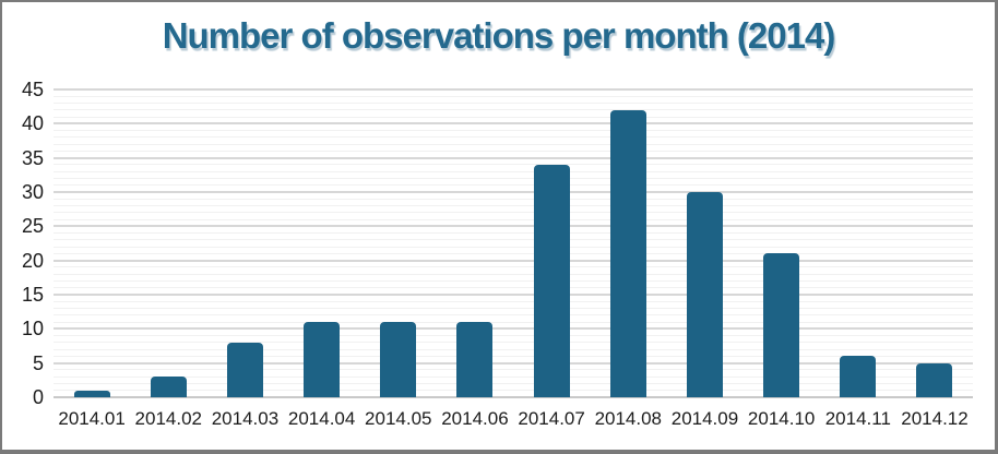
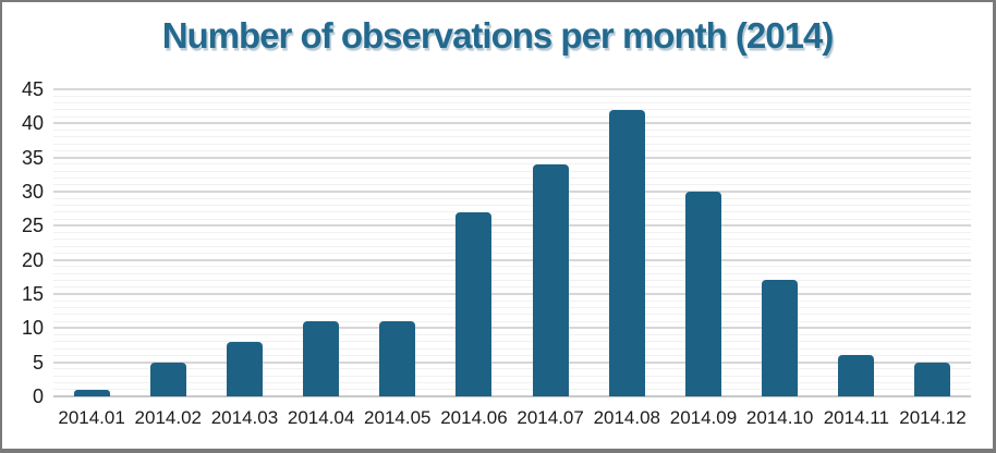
2014.02: 3 -> 5
2014.06: 11 -> 27
2014.10: 21 -> 17
